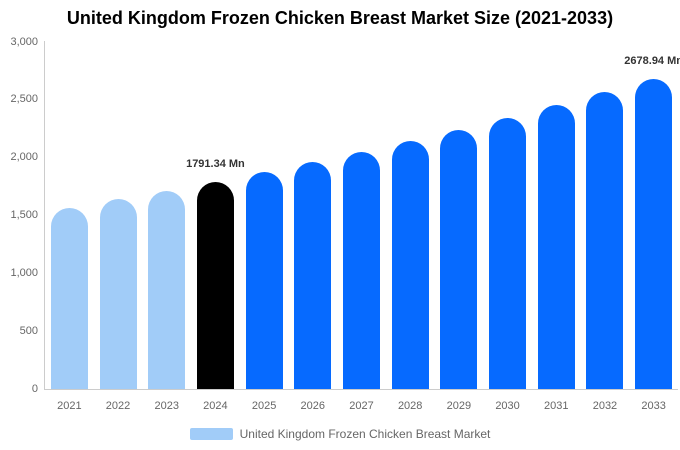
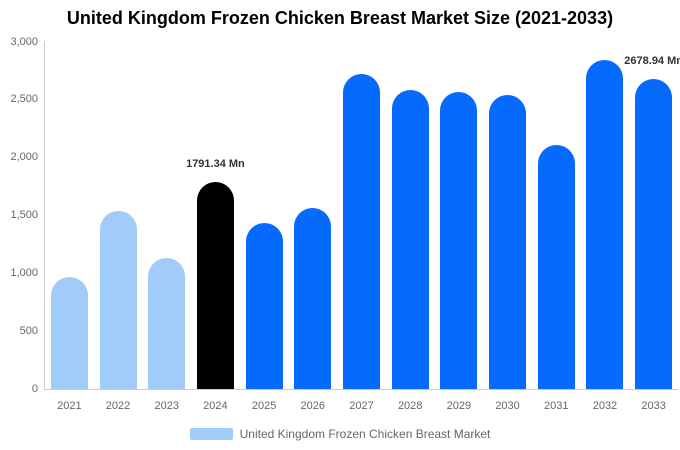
2021: 1570 -> 970
2022: 1640 -> 1540
2023: 1710 -> 1130
2025: 1870 -> 1430
2026: 1960 -> 1560
2027: 2050 -> 2720
2028: 2140 -> 2580
2029: 2240 -> 2560
2030: 2340 -> 2540
2031: 2450 -> 2110
2032: 2560 -> 2840
